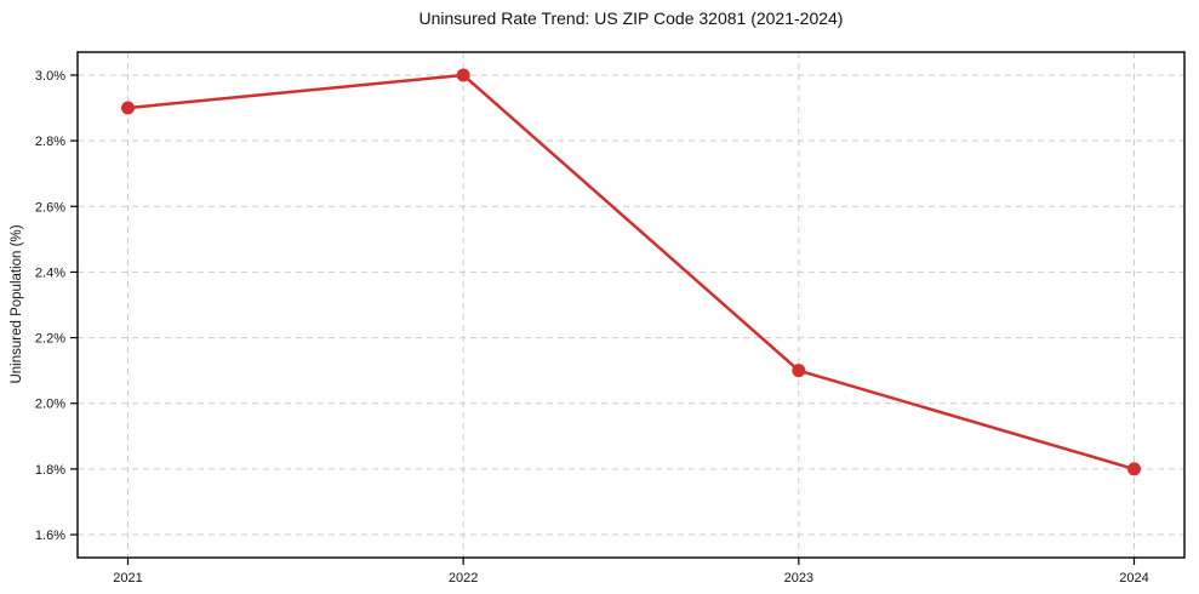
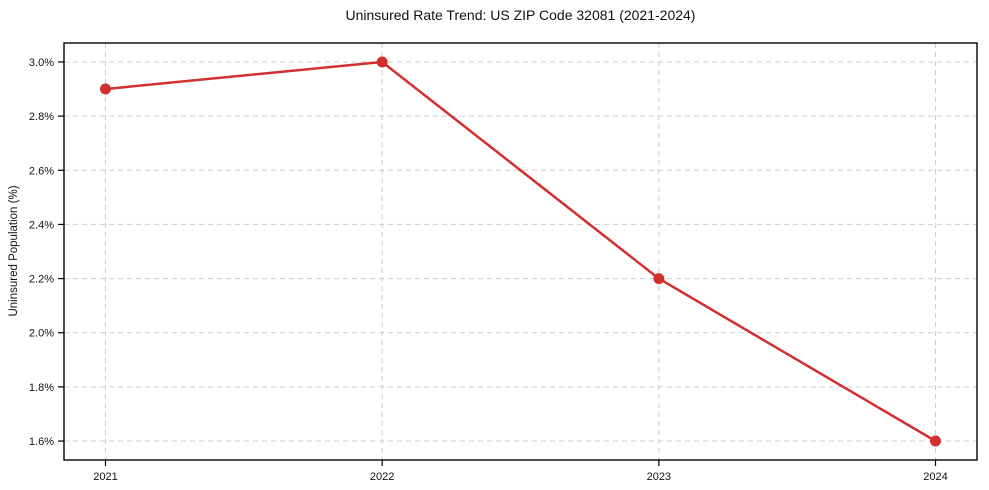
2023: 2.1% -> 2.2%
2024: 1.8% -> 1.6%
